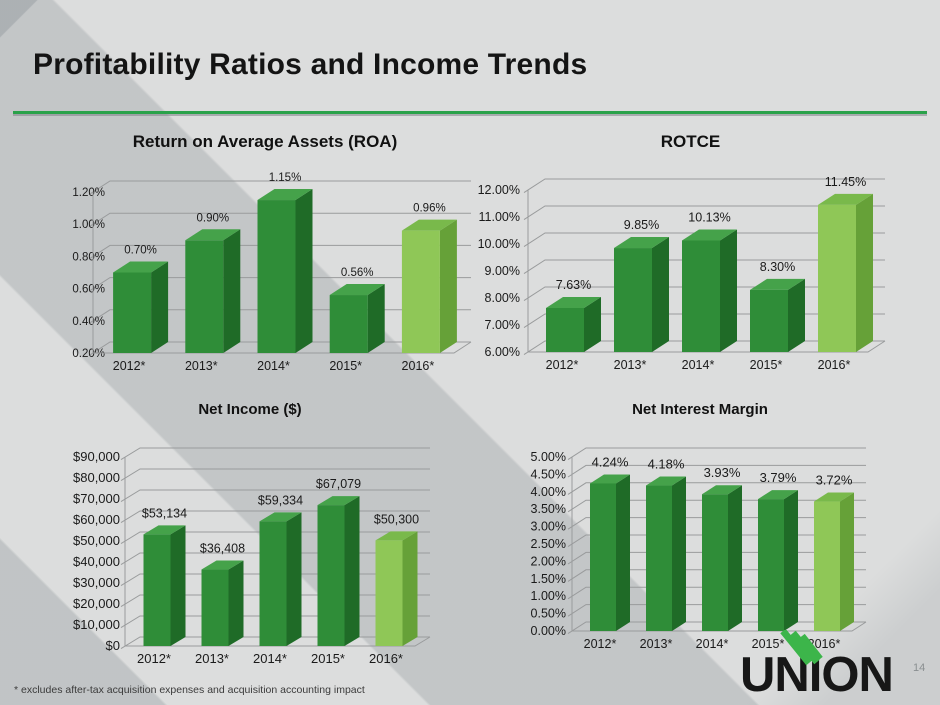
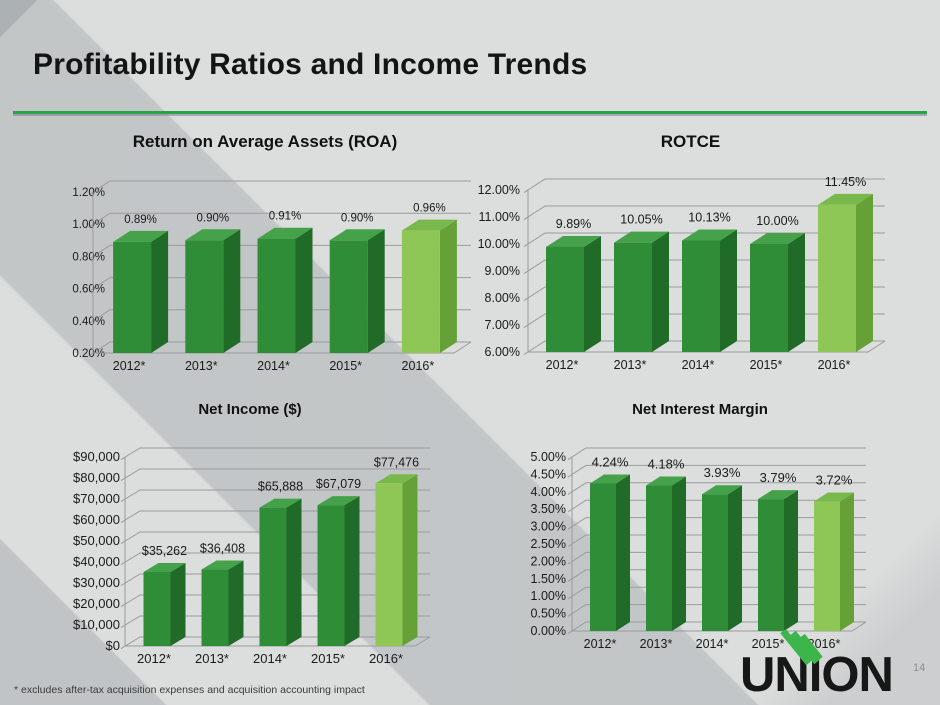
Return on Average Assets (ROA)/2012*: 0.70% -> 0.89%
Return on Average Assets (ROA)/2014*: 1.15% -> 0.91%
Return on Average Assets (ROA)/2015*: 0.56% -> 0.90%
ROTCE/2012*: 7.63% -> 9.89%
ROTCE/2013*: 9.85% -> 10.05%
ROTCE/2015*: 8.30% -> 10.00%
Net Income ($)/2012*: $53,134 -> $35,262
Net Income ($)/2014*: $59,334 -> $65,888
Net Income ($)/2016*: $50,300 -> $77,476
